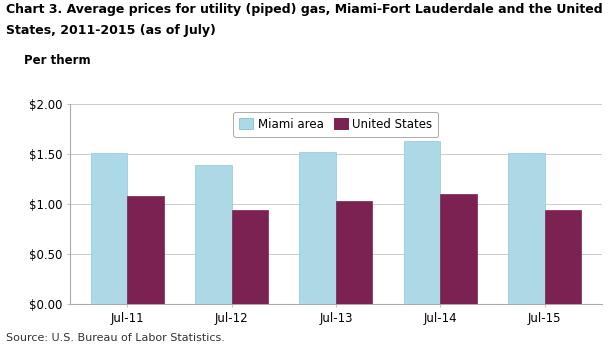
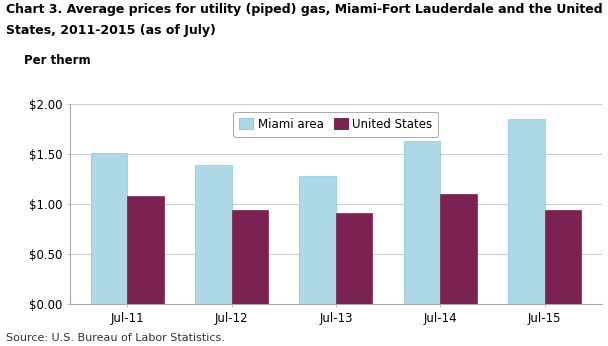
Miami area/Jul-13: $1.52 -> $1.28
United States/Jul-13: $1.03 -> $0.91
Miami area/Jul-15: $1.51 -> $1.85
